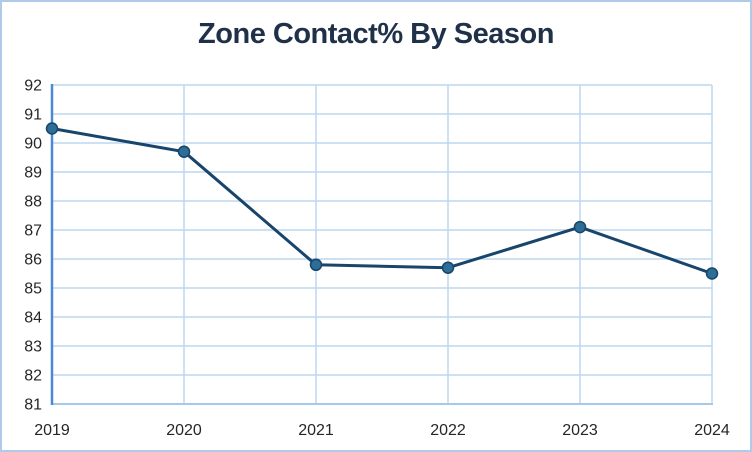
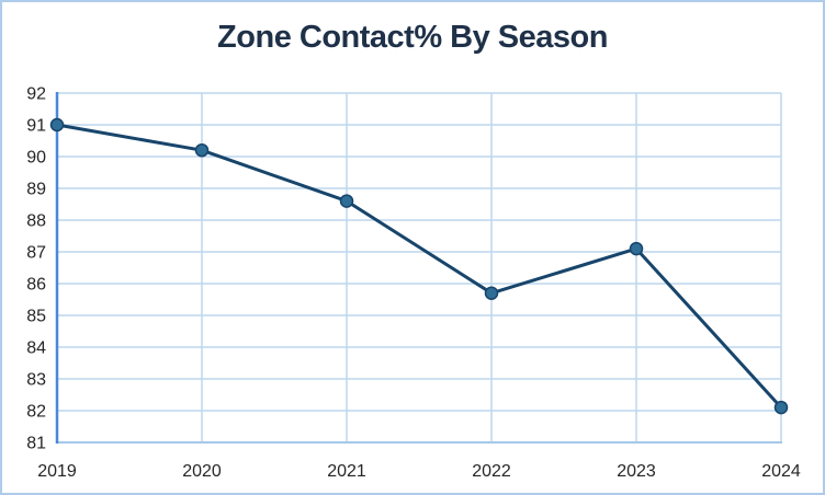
2019: 90.5 -> 91.0
2020: 89.7 -> 90.2
2021: 85.8 -> 88.6
2024: 85.5 -> 82.1
